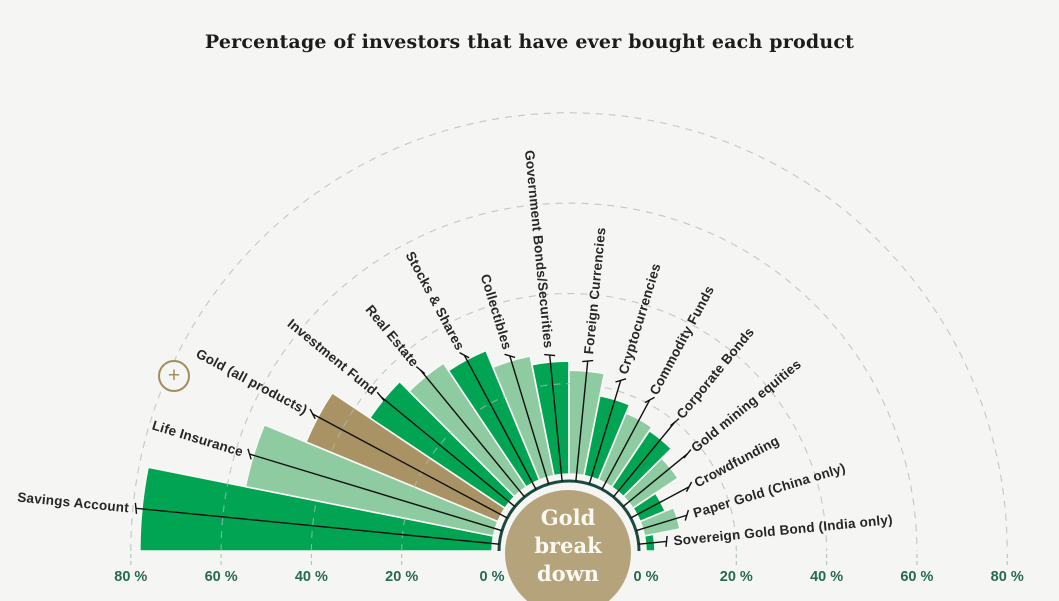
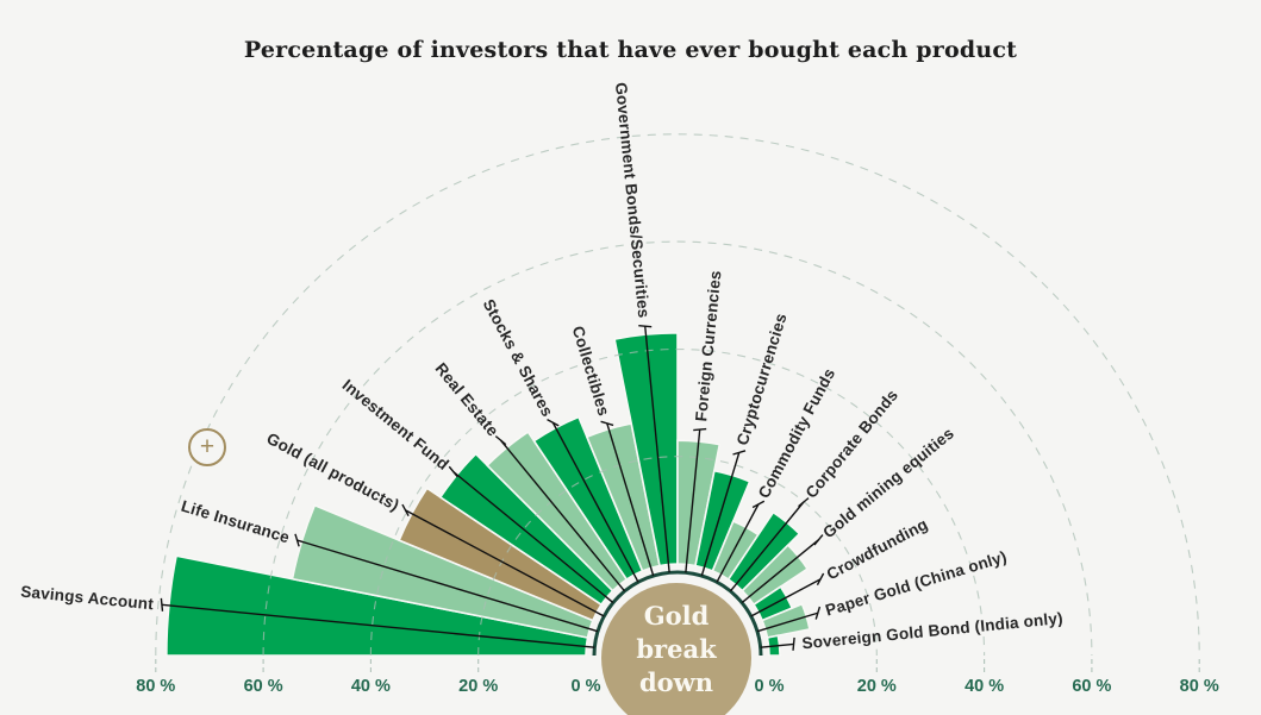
Gold (all products): 46% -> 39%
Government Bonds/Securities: 25% -> 43%
Commodity Funds: 16% -> 10%
